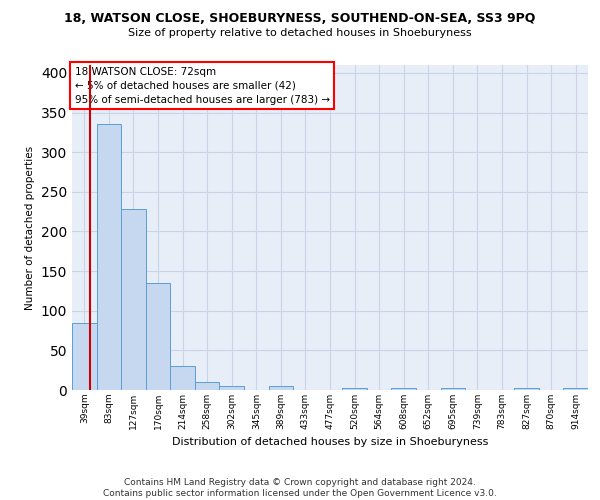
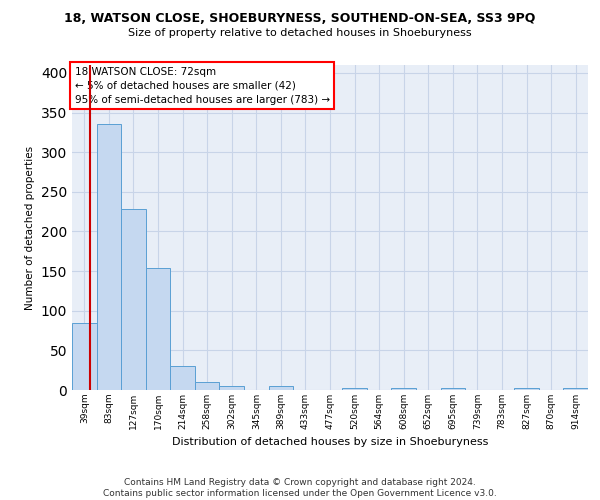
170sqm: 135 -> 154
